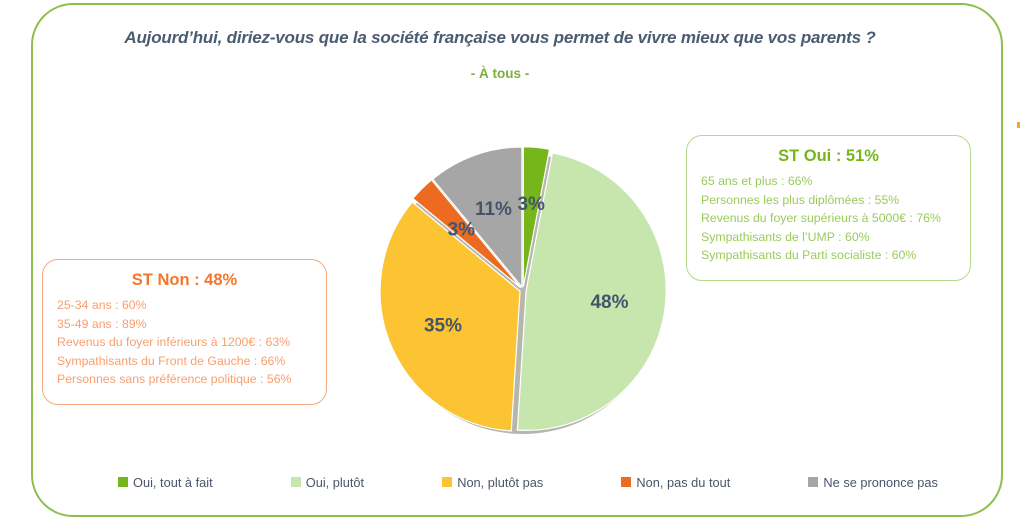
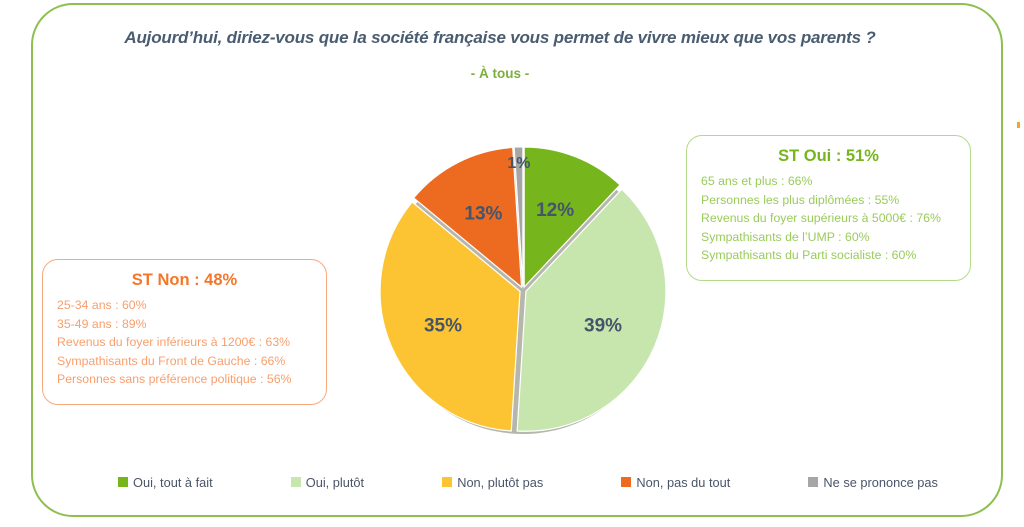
Oui, tout à fait: 3% -> 12%
Oui, plutôt: 48% -> 39%
Non, pas du tout: 3% -> 13%
Ne se prononce pas: 11% -> 1%
